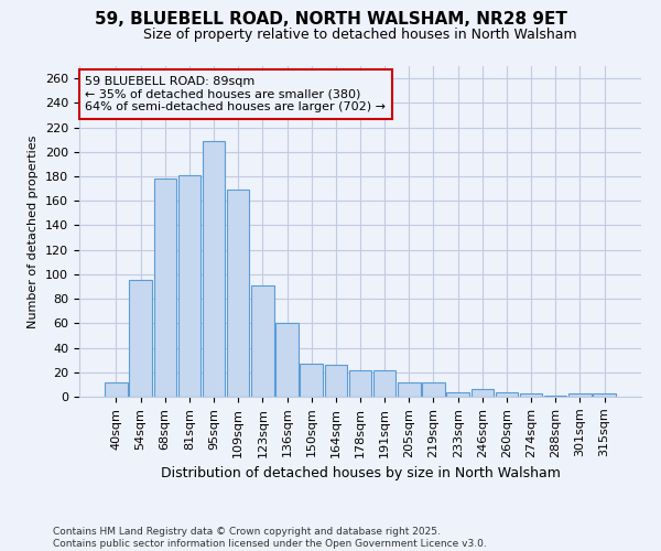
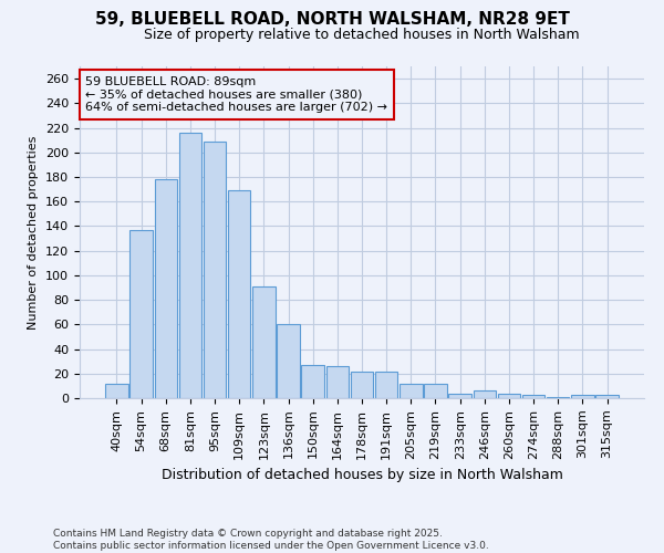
54sqm: 95 -> 137
81sqm: 181 -> 216
